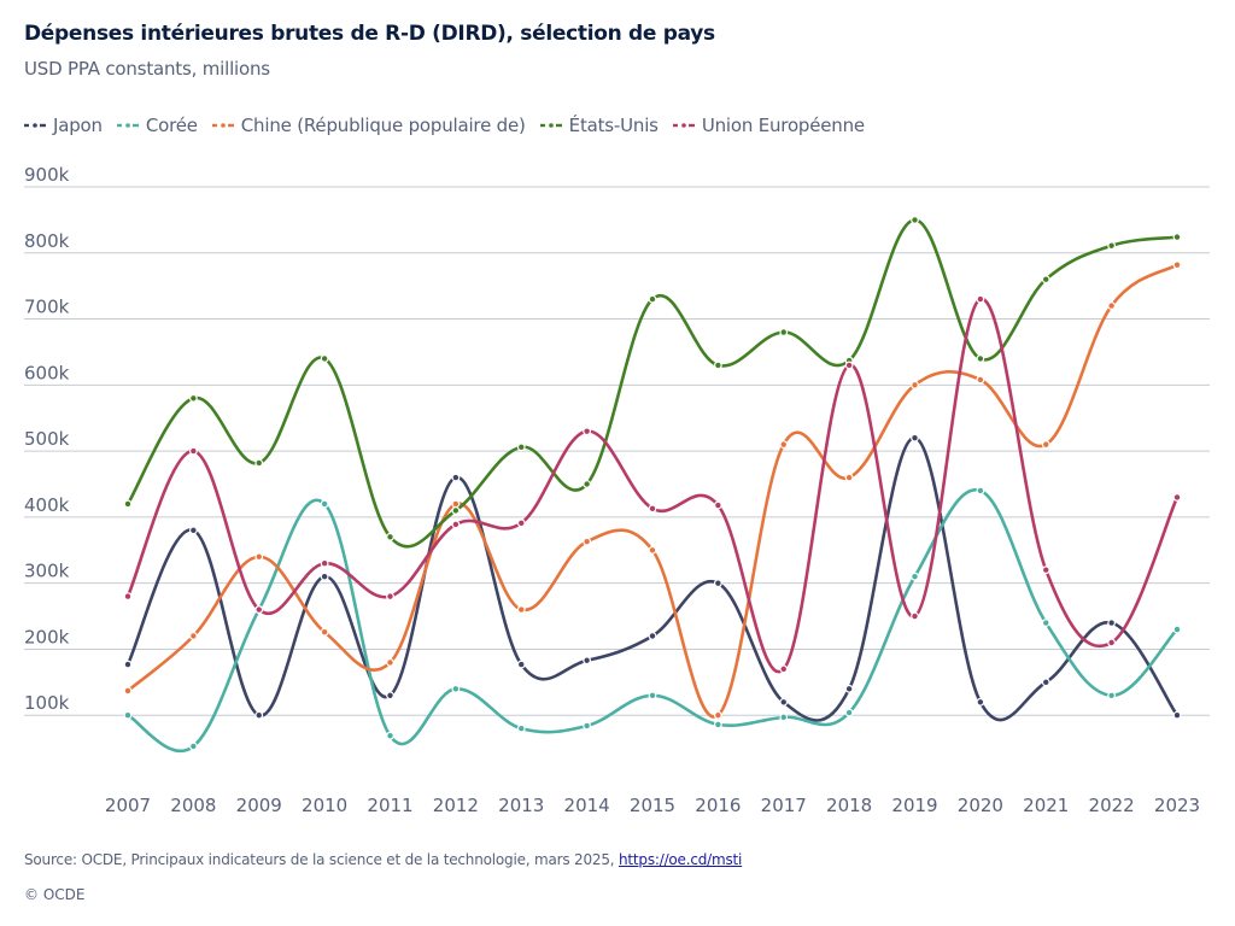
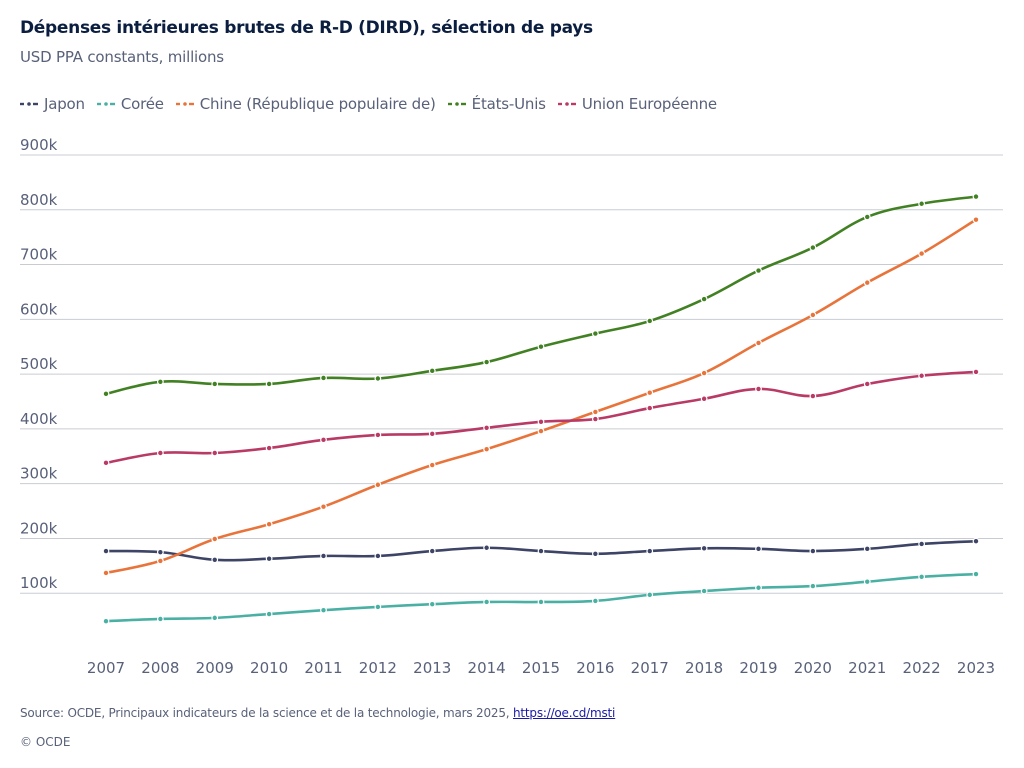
Corée/2007: 100k -> 50k
États-Unis/2007: 420k -> 460k
Union Européenne/2007: 280k -> 340k
Japon/2008: 380k -> 180k
Chine (République populaire de)/2008: 220k -> 160k
États-Unis/2008: 580k -> 490k
Union Européenne/2008: 500k -> 360k
Japon/2009: 100k -> 160k
Corée/2009: 260k -> 60k
Chine (République populaire de)/2009: 340k -> 200k
Union Européenne/2009: 260k -> 360k
Japon/2010: 310k -> 160k
Corée/2010: 420k -> 60k
États-Unis/2010: 640k -> 480k
Union Européenne/2010: 330k -> 360k
Japon/2011: 130k -> 170k
Chine (République populaire de)/2011: 180k -> 260k
États-Unis/2011: 370k -> 490k
Union Européenne/2011: 280k -> 380k
Japon/2012: 460k -> 170k
Corée/2012: 140k -> 80k
Chine (République populaire de)/2012: 420k -> 300k
États-Unis/2012: 410k -> 490k
Chine (République populaire de)/2013: 260k -> 330k
États-Unis/2014: 450k -> 520k
Union Européenne/2014: 530k -> 400k
Japon/2015: 220k -> 180k
Corée/2015: 130k -> 80k
Chine (République populaire de)/2015: 350k -> 400k
États-Unis/2015: 730k -> 550k
Japon/2016: 300k -> 170k
Chine (République populaire de)/2016: 100k -> 430k
États-Unis/2016: 630k -> 570k
Japon/2017: 120k -> 180k
Chine (République populaire de)/2017: 510k -> 470k
États-Unis/2017: 680k -> 600k
Union Européenne/2017: 170k -> 440k
Japon/2018: 140k -> 180k
Chine (République populaire de)/2018: 460k -> 500k
Union Européenne/2018: 630k -> 460k
Japon/2019: 520k -> 180k
Corée/2019: 310k -> 110k
Chine (République populaire de)/2019: 600k -> 560k
États-Unis/2019: 850k -> 690k
Union Européenne/2019: 250k -> 470k
Japon/2020: 120k -> 180k
Corée/2020: 440k -> 110k
États-Unis/2020: 640k -> 730k
Union Européenne/2020: 730k -> 460k
Japon/2021: 150k -> 180k
Corée/2021: 240k -> 120k
Chine (République populaire de)/2021: 510k -> 670k
États-Unis/2021: 760k -> 790k
Union Européenne/2021: 320k -> 480k
Japon/2022: 240k -> 190k
Union Européenne/2022: 210k -> 500k
Japon/2023: 100k -> 200k
Corée/2023: 230k -> 140k
Union Européenne/2023: 430k -> 500k
